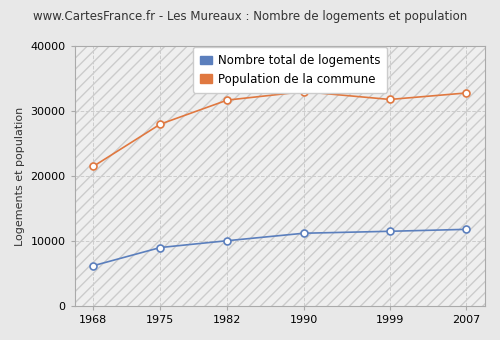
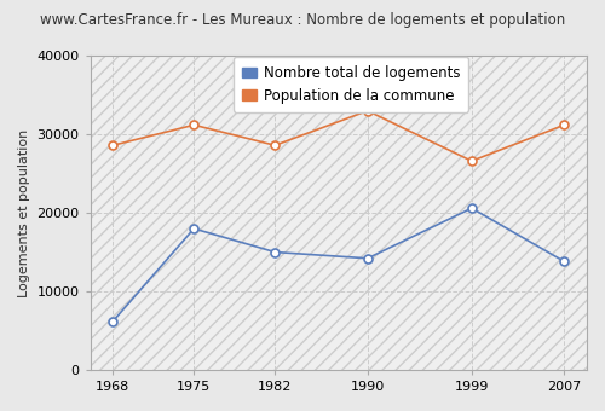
Population de la commune/1968: 21500 -> 28600
Nombre total de logements/1975: 9000 -> 18000
Population de la commune/1975: 28000 -> 31200
Nombre total de logements/1982: 10000 -> 15000
Population de la commune/1982: 31700 -> 28600
Nombre total de logements/1990: 11200 -> 14200
Nombre total de logements/1999: 11500 -> 20600
Population de la commune/1999: 31800 -> 26600
Nombre total de logements/2007: 11800 -> 13800
Population de la commune/2007: 32800 -> 31200
